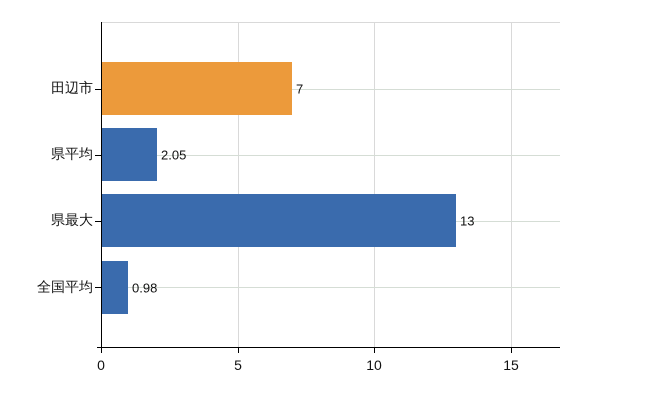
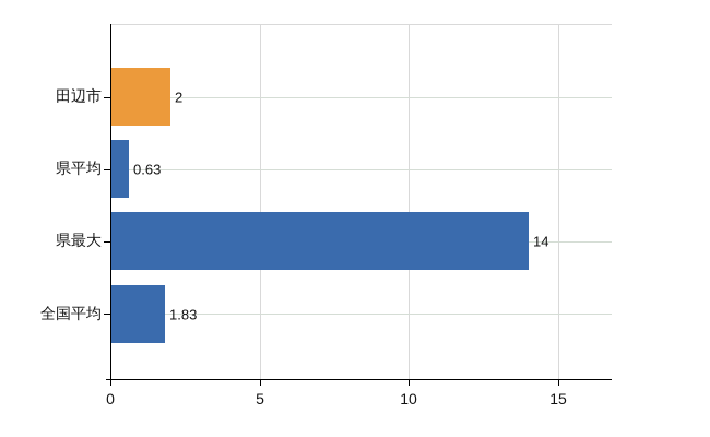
田辺市: 7 -> 2
県平均: 2.05 -> 0.63
県最大: 13 -> 14
全国平均: 0.98 -> 1.83
